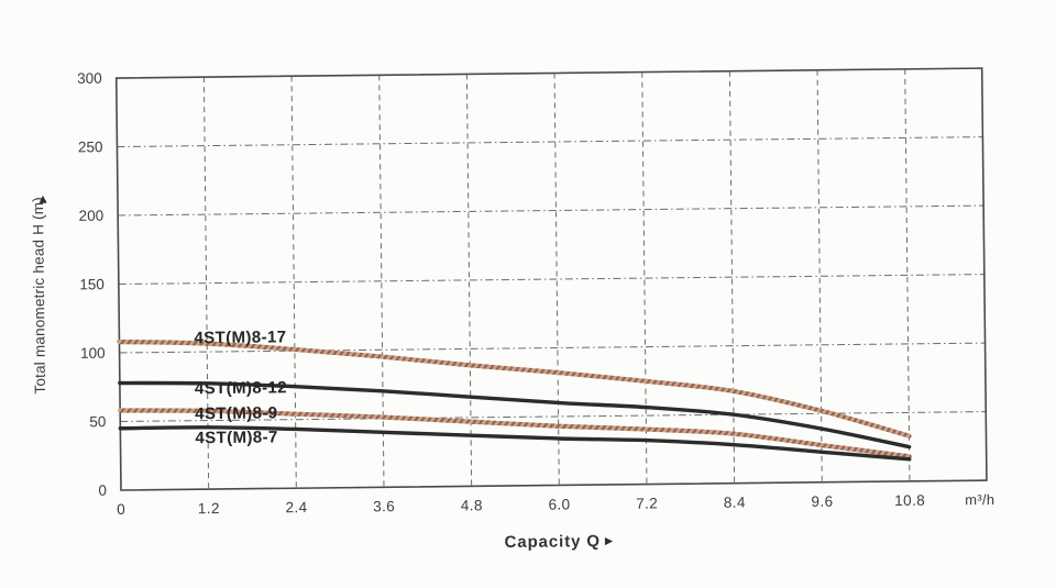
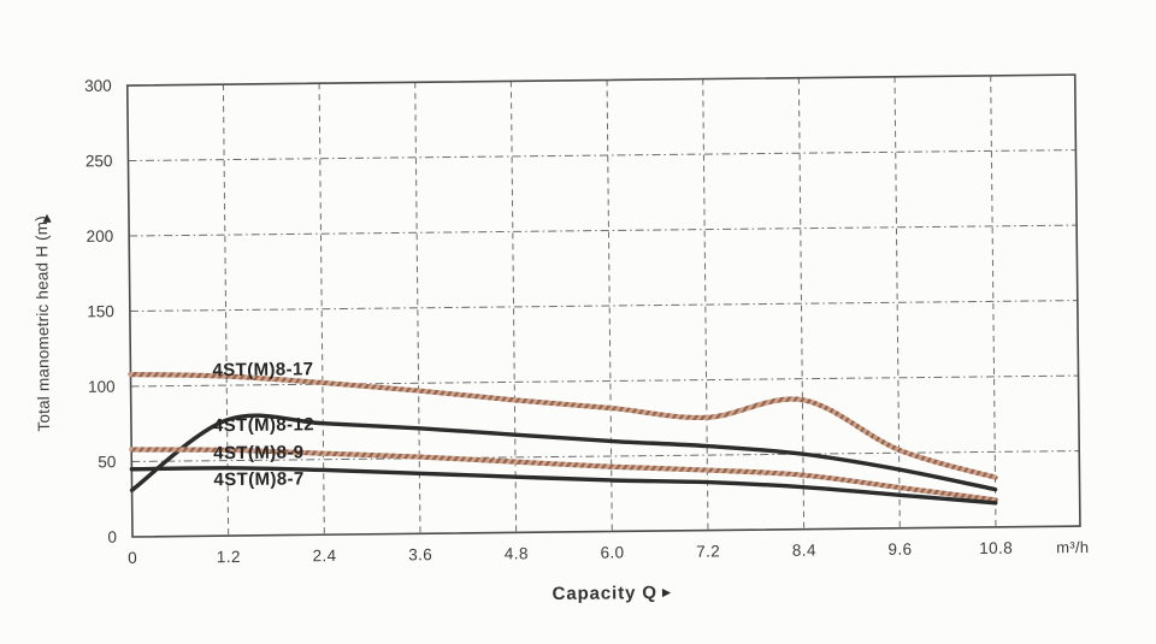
4ST(M)8-12/0: 78 -> 31
4ST(M)8-17/8.4: 67 -> 86
